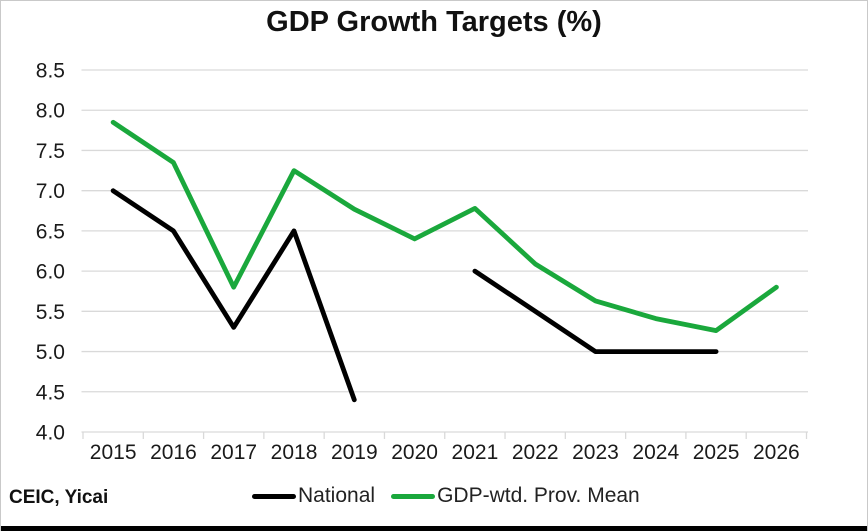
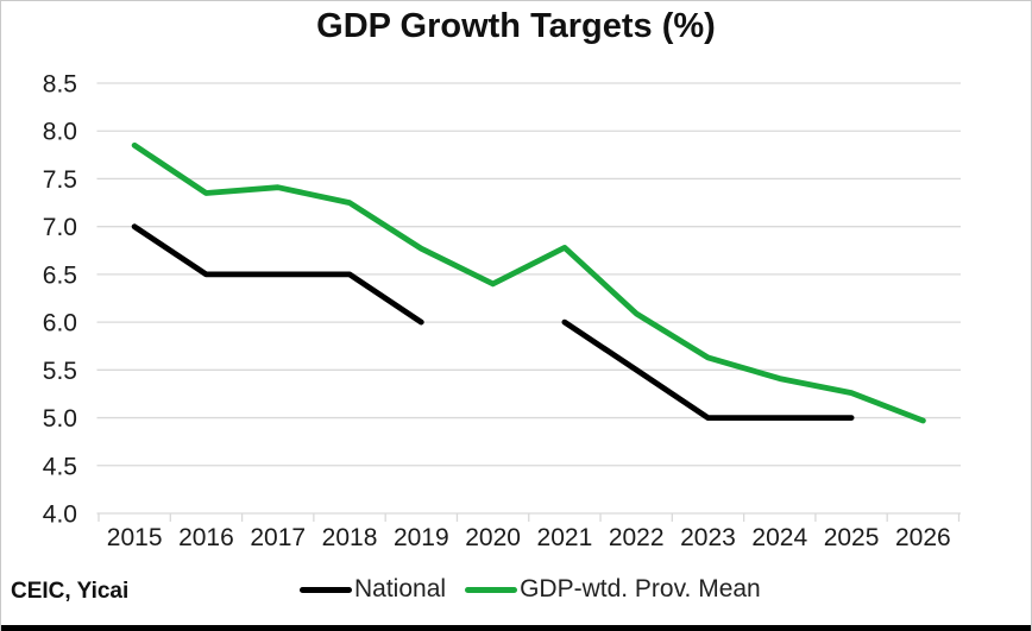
National/2017: 5.3 -> 6.5
GDP-wtd. Prov. Mean/2017: 5.8 -> 7.4
National/2019: 4.4 -> 6.0
GDP-wtd. Prov. Mean/2026: 5.8 -> 5.0
